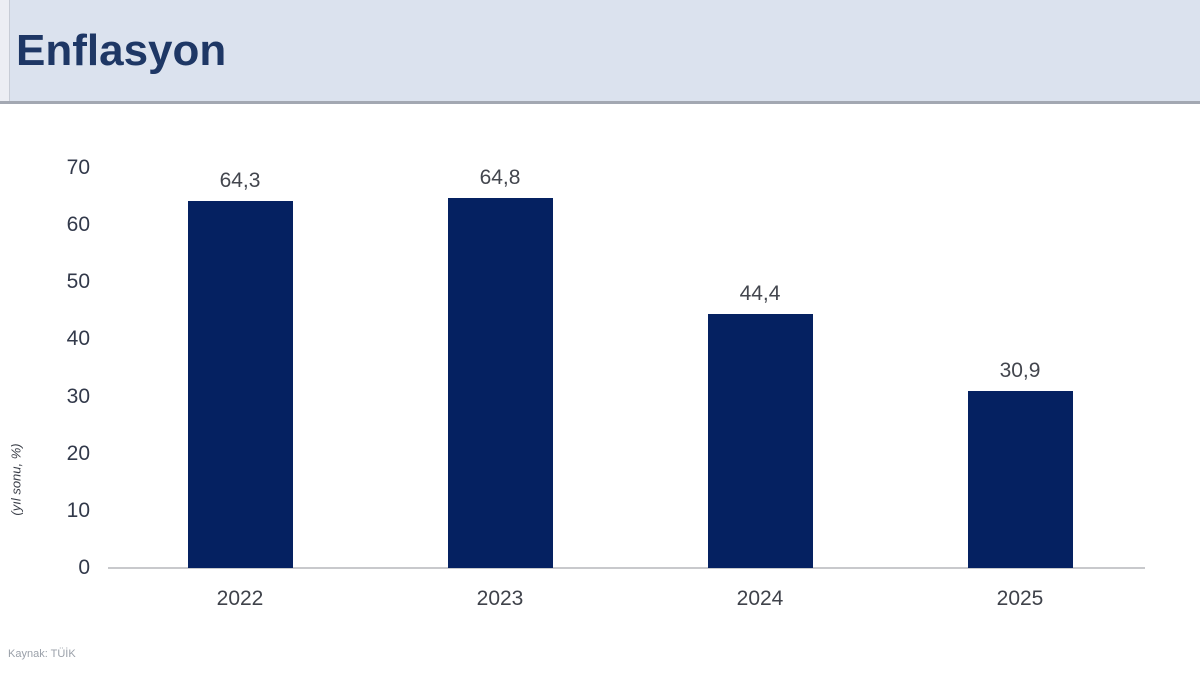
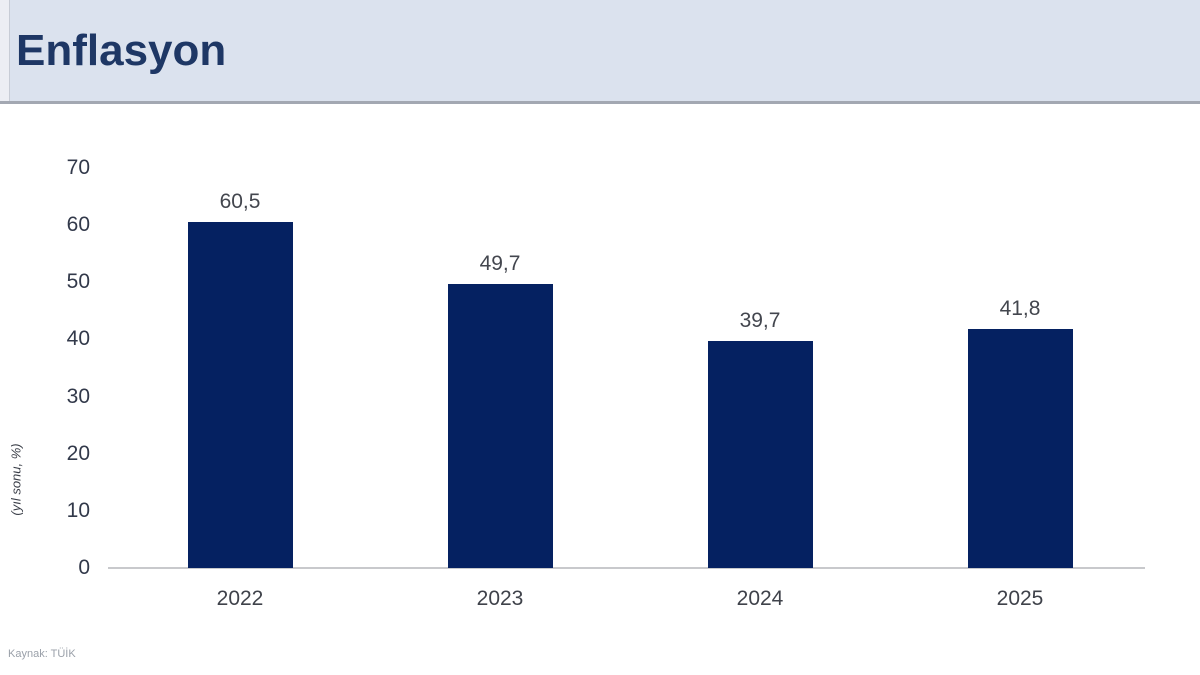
2022: 64,3 -> 60,5
2023: 64,8 -> 49,7
2024: 44,4 -> 39,7
2025: 30,9 -> 41,8
